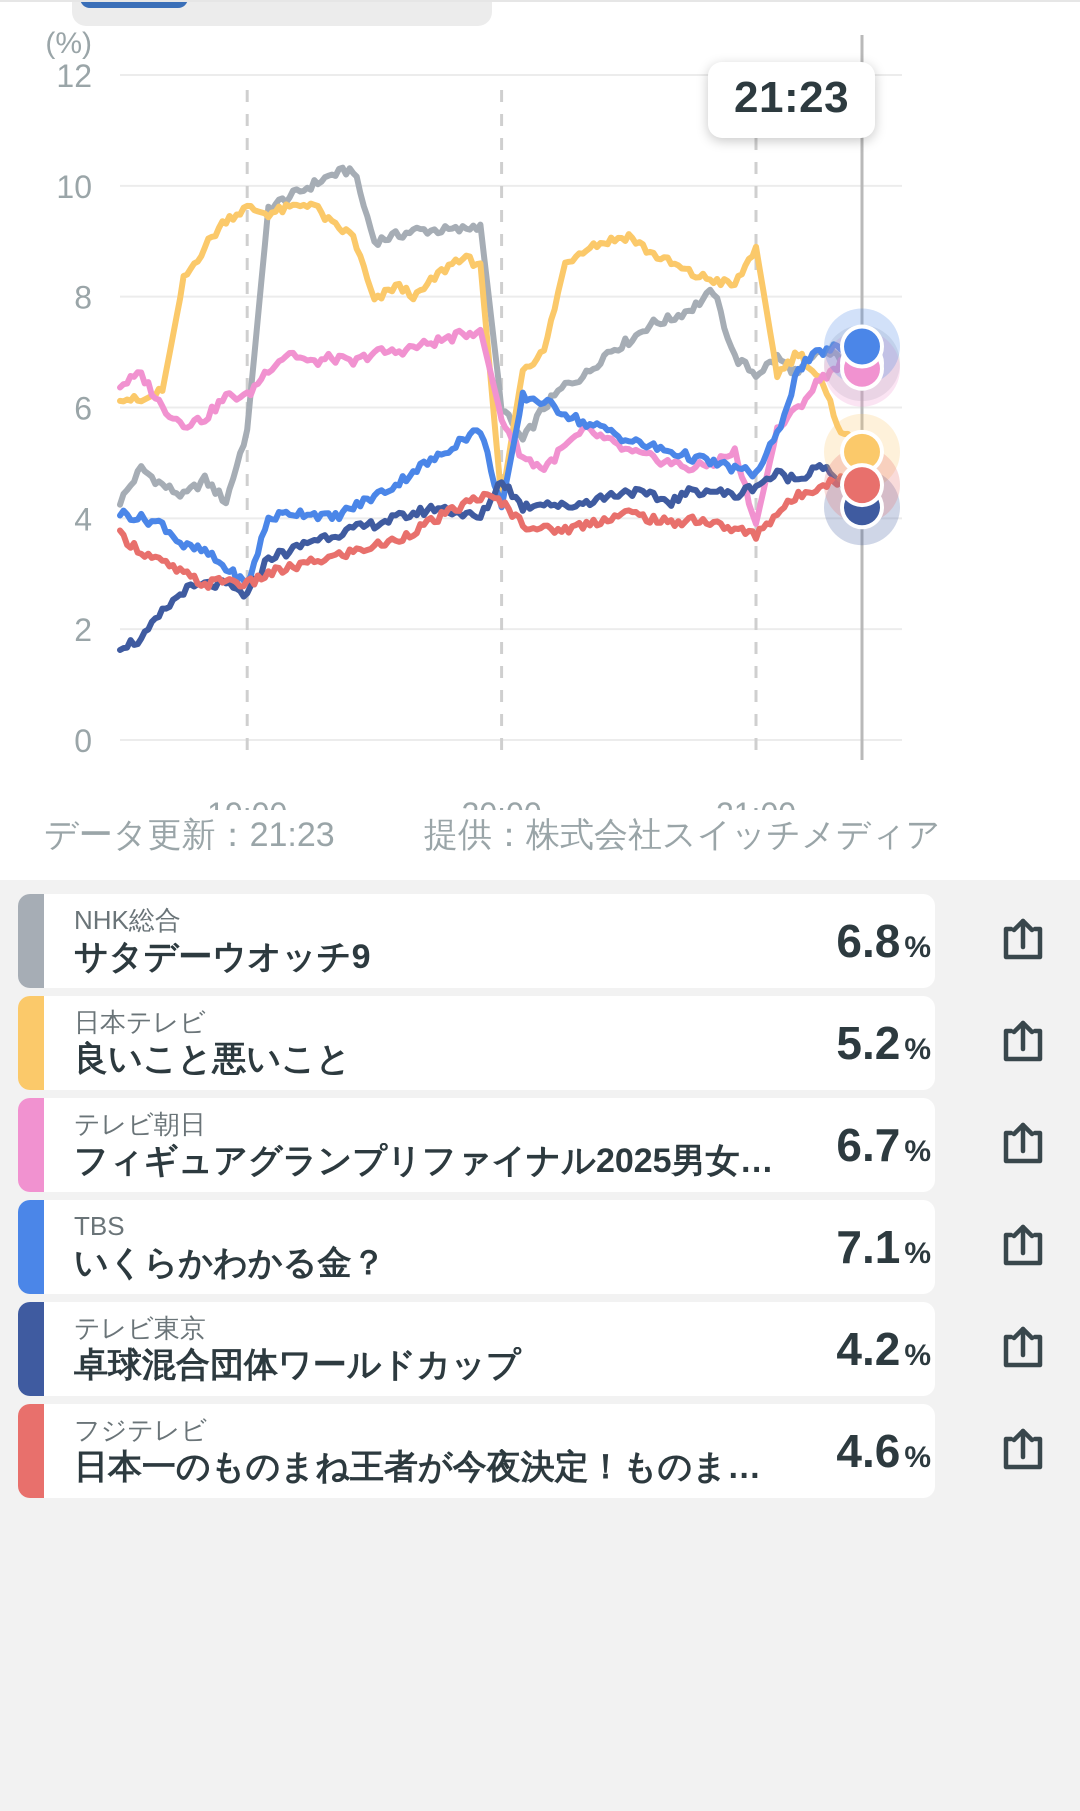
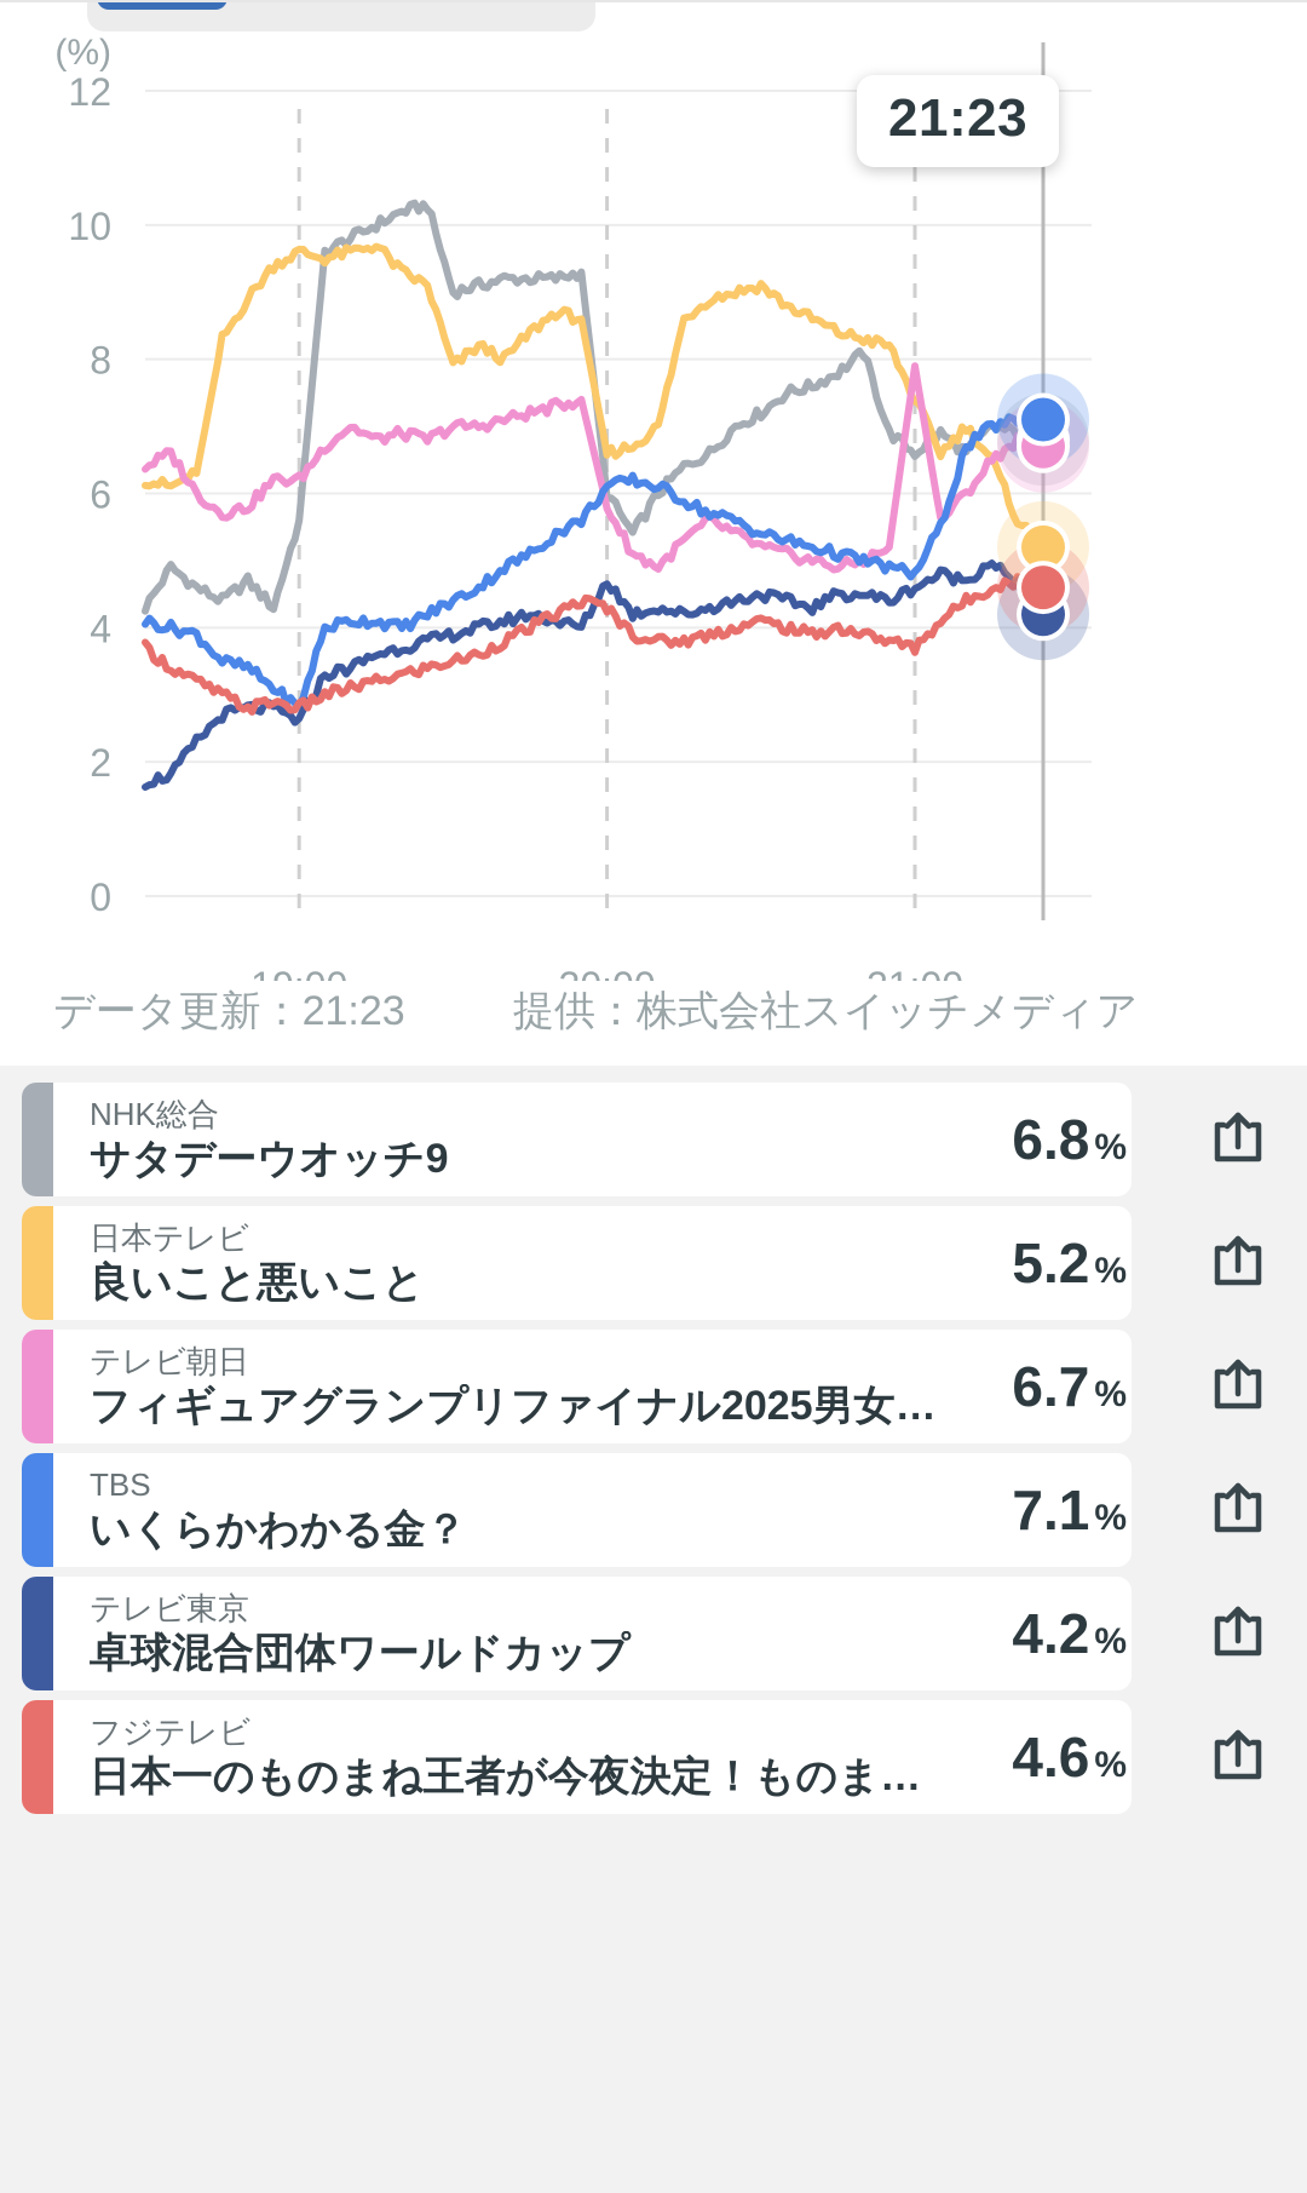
日本テレビ 良いこと悪いこと/20:00: 4.3 -> 6.6
TBS いくらかわかる金？/20:00: 4.2 -> 6.1
日本テレビ 良いこと悪いこと/21:00: 8.9 -> 7.4
テレビ朝日 フィギュアグランプリファイナル2025男女…/21:00: 3.9 -> 7.9
